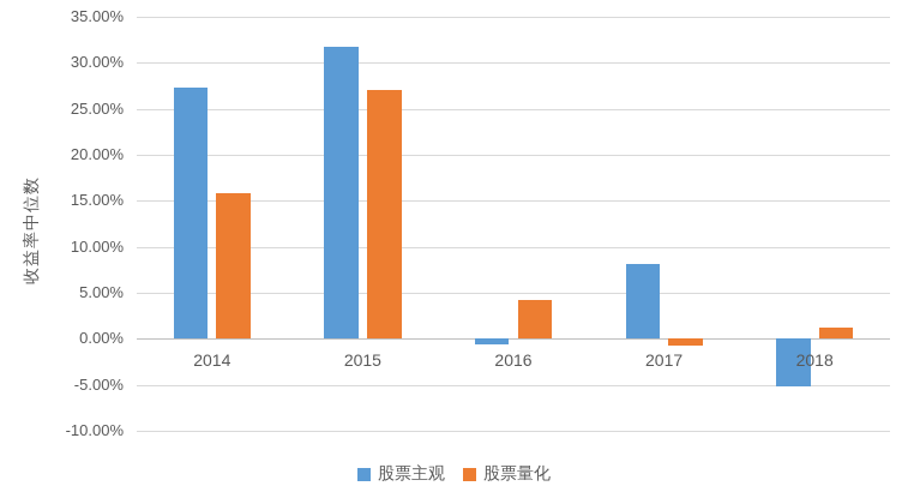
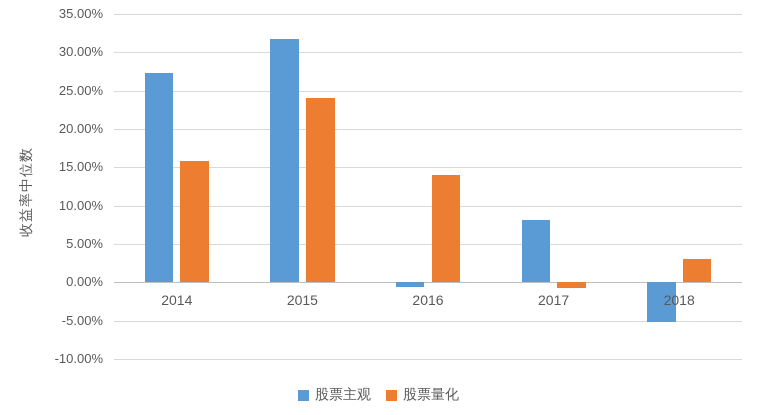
股票量化/2015: 27% -> 24%
股票量化/2016: 4% -> 14%
股票量化/2018: 1% -> 3%
